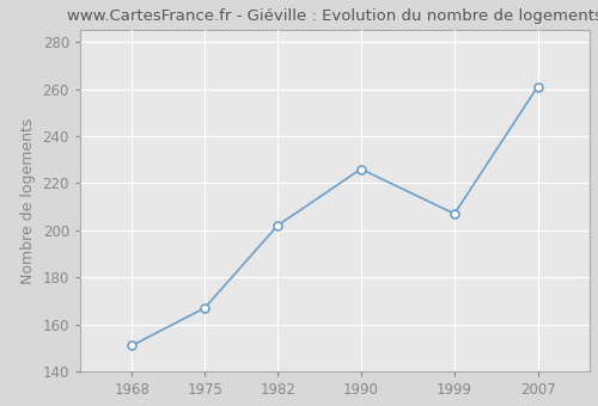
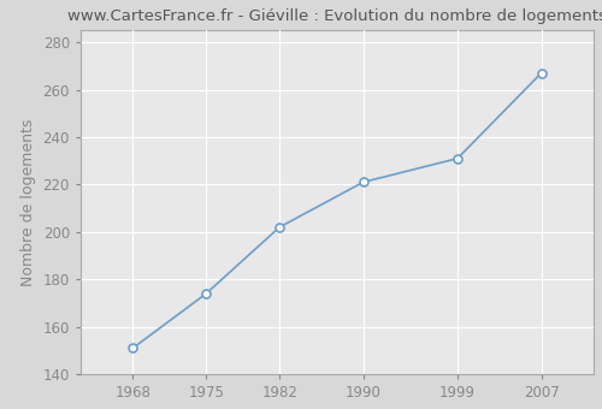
1975: 167 -> 174
1990: 226 -> 221
1999: 207 -> 231
2007: 261 -> 267
